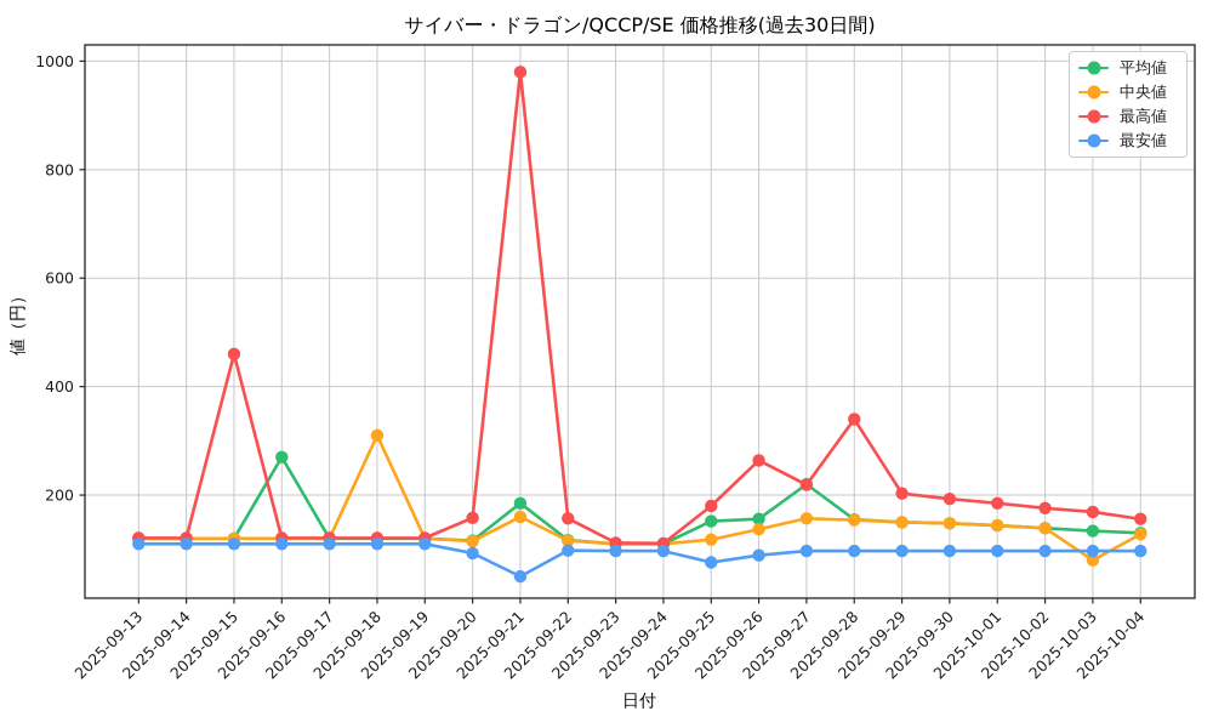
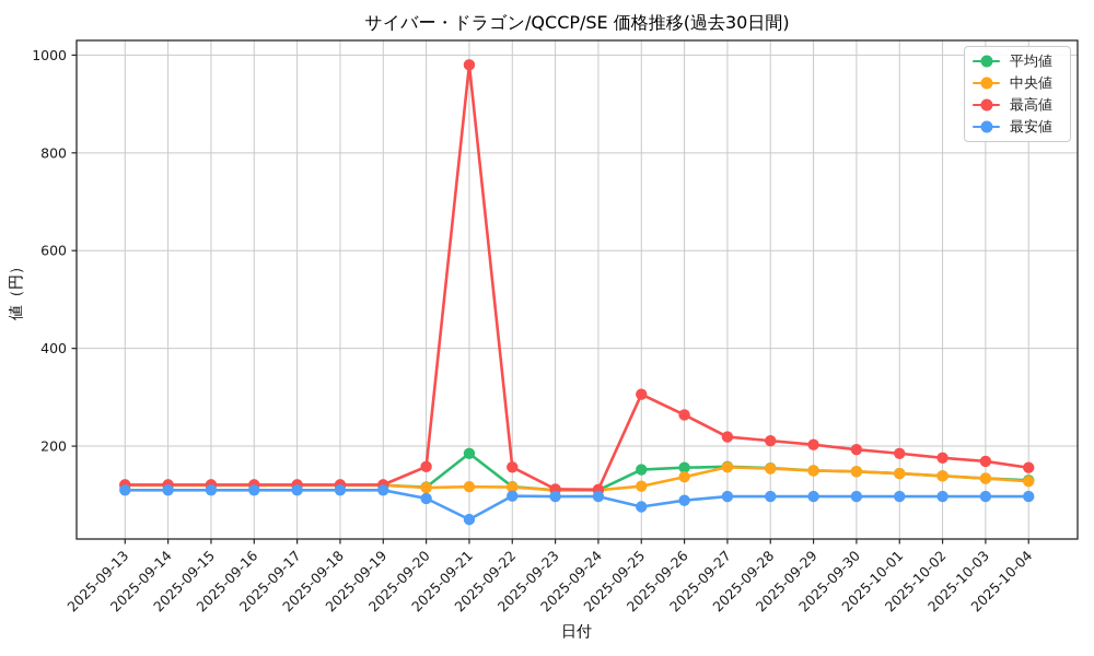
最高値/2025-09-15: 460 -> 120
平均値/2025-09-16: 270 -> 120
中央値/2025-09-18: 310 -> 120
中央値/2025-09-21: 160 -> 120
最高値/2025-09-25: 180 -> 310
平均値/2025-09-27: 220 -> 160
最高値/2025-09-28: 340 -> 210
中央値/2025-10-03: 80 -> 130
